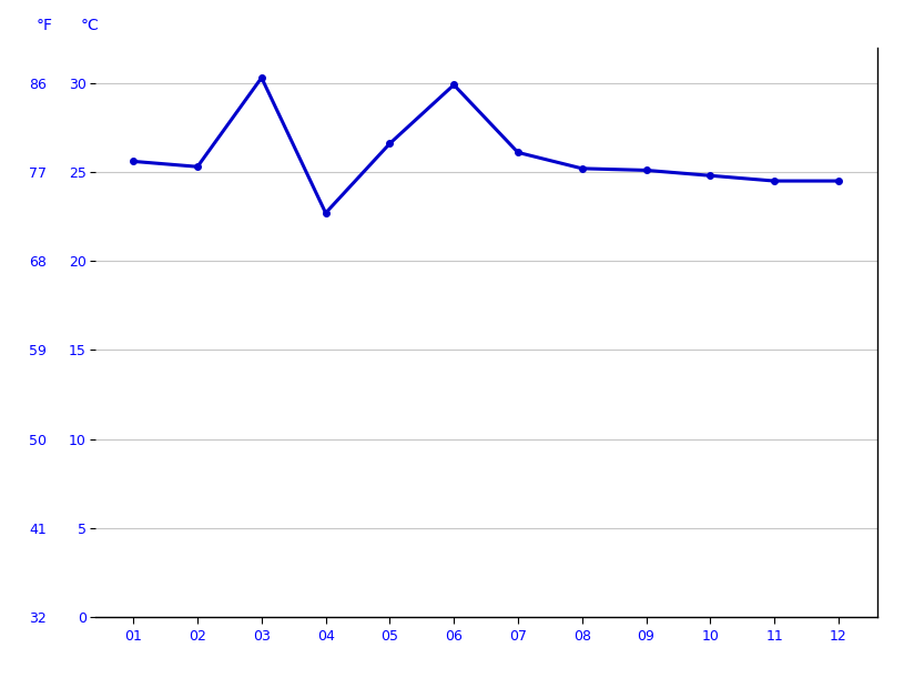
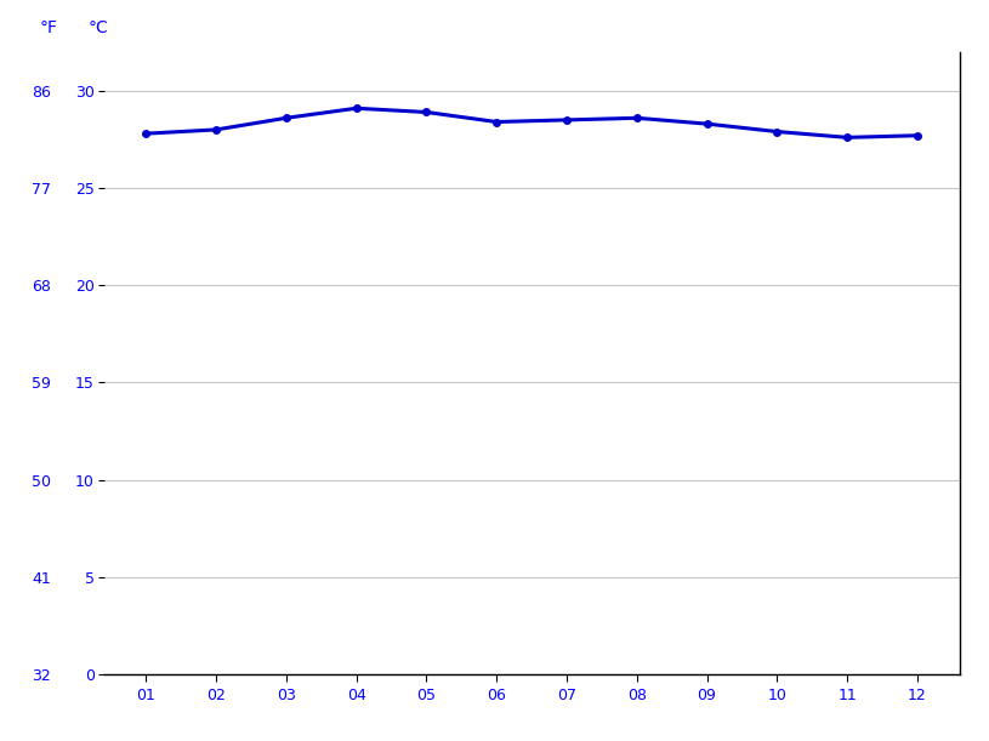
01: 25.6 -> 27.8
02: 25.3 -> 28.0
03: 30.3 -> 28.6
04: 22.7 -> 29.1
05: 26.6 -> 28.9
06: 29.9 -> 28.4
07: 26.1 -> 28.5
08: 25.2 -> 28.6
09: 25.1 -> 28.3
10: 24.8 -> 27.9
11: 24.5 -> 27.6
12: 24.5 -> 27.7
